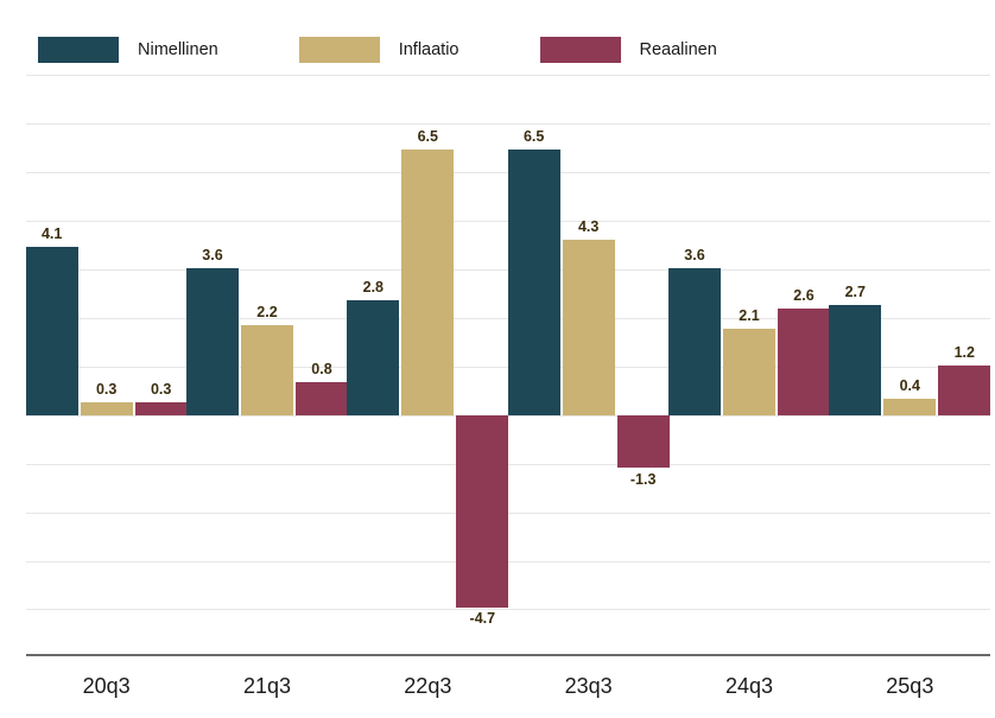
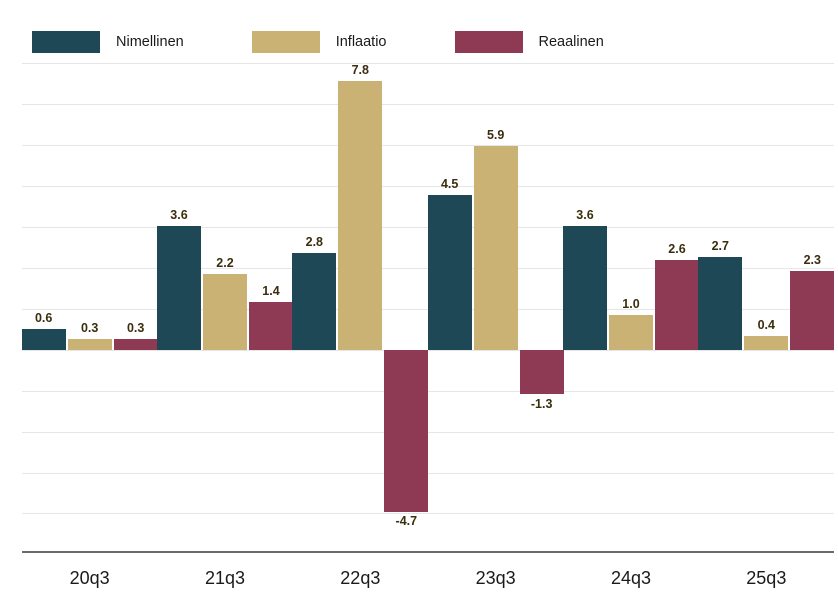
Nimellinen/20q3: 4.1 -> 0.6
Reaalinen/21q3: 0.8 -> 1.4
Inflaatio/22q3: 6.5 -> 7.8
Nimellinen/23q3: 6.5 -> 4.5
Inflaatio/23q3: 4.3 -> 5.9
Inflaatio/24q3: 2.1 -> 1.0
Reaalinen/25q3: 1.2 -> 2.3
